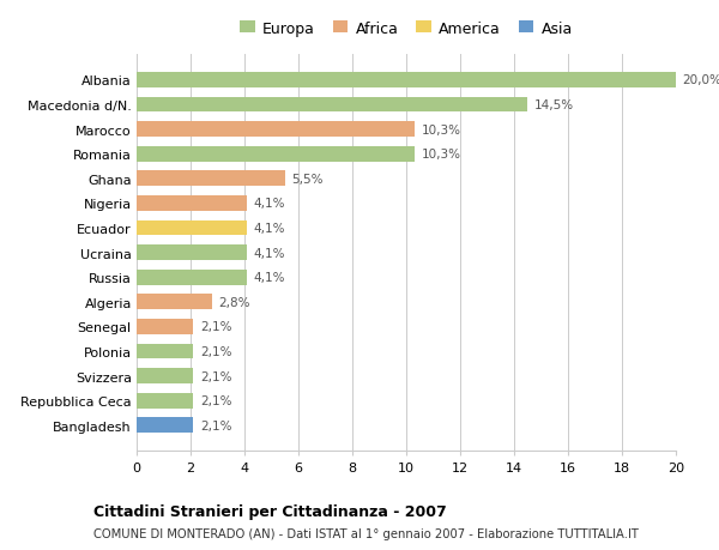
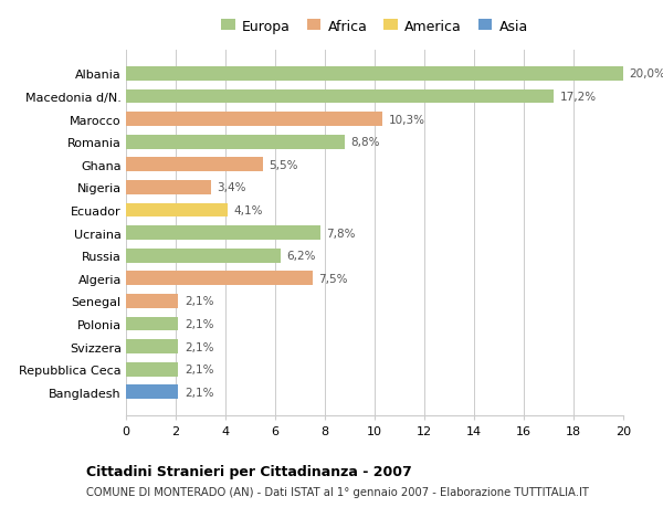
Macedonia d/N.: 14,5% -> 17,2%
Romania: 10,3% -> 8,8%
Nigeria: 4,1% -> 3,4%
Ucraina: 4,1% -> 7,8%
Russia: 4,1% -> 6,2%
Algeria: 2,8% -> 7,5%
